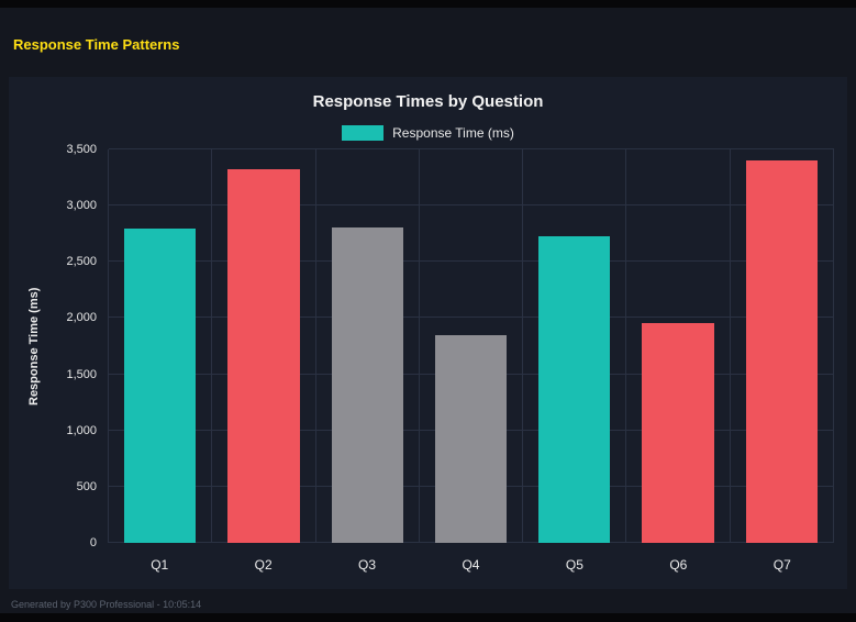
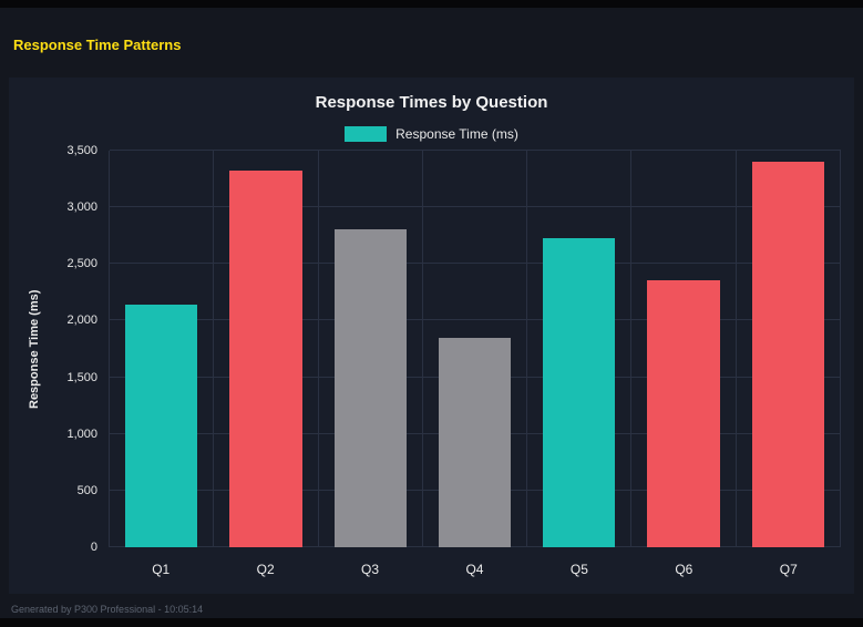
Q1: 2800 -> 2140
Q6: 1960 -> 2360
